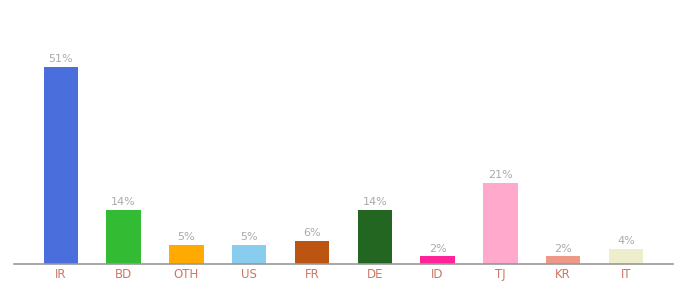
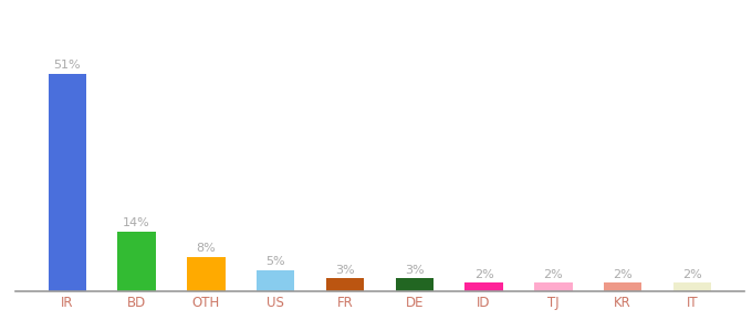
OTH: 5% -> 8%
FR: 6% -> 3%
DE: 14% -> 3%
TJ: 21% -> 2%
IT: 4% -> 2%
